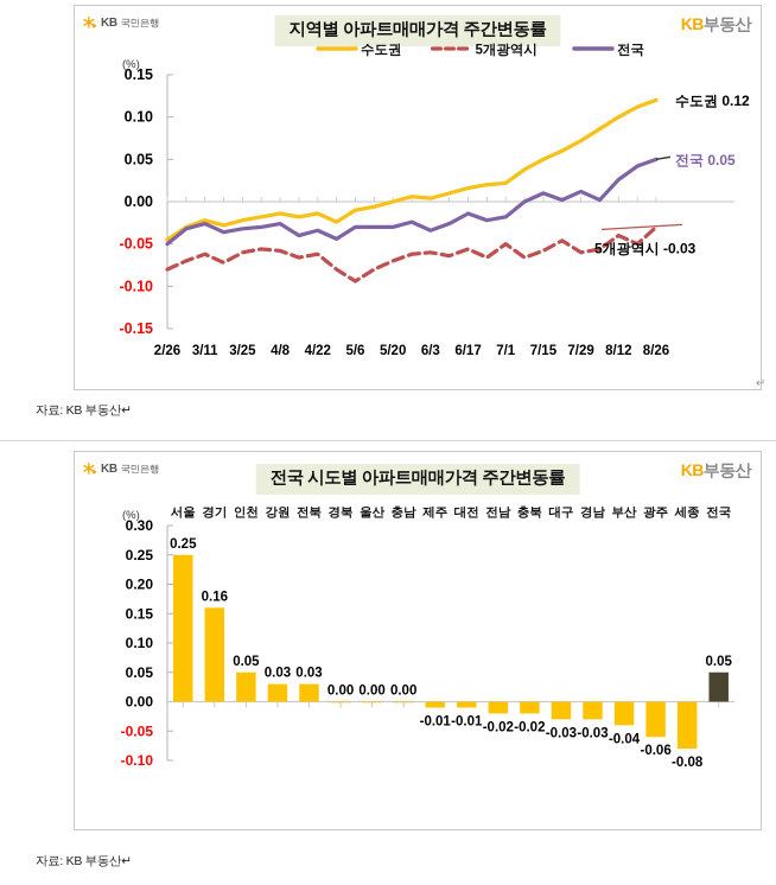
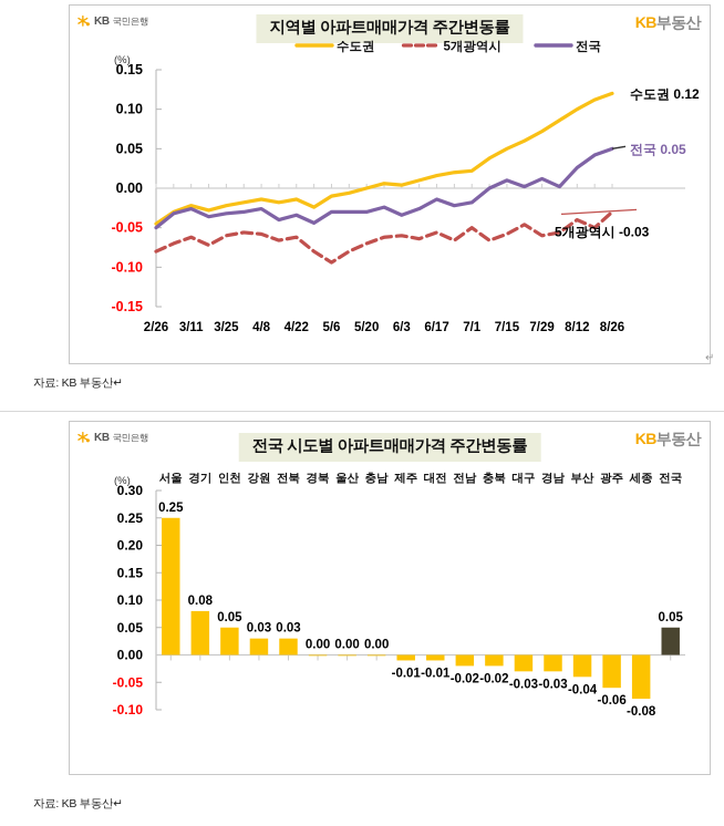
전국 시도별 아파트매매가격 주간변동률/경기: 0.16 -> 0.08
